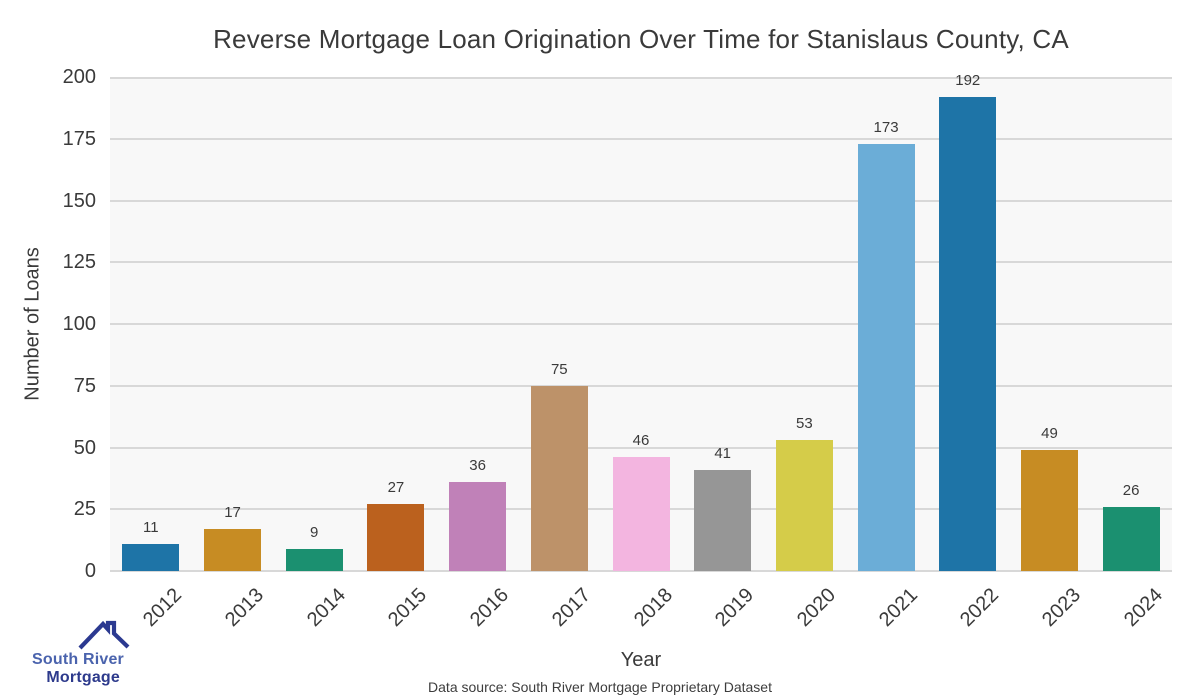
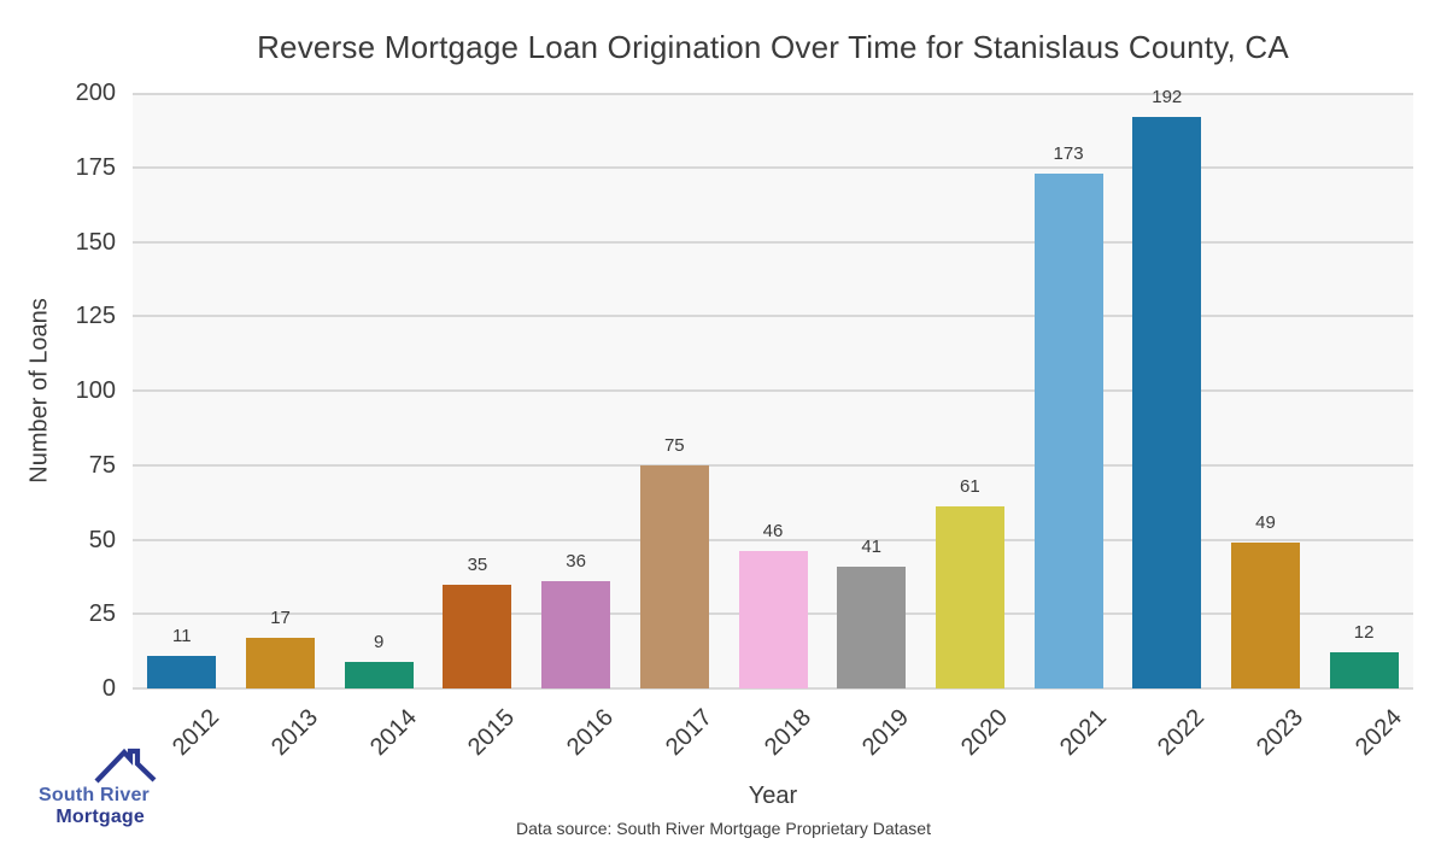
2015: 27 -> 35
2020: 53 -> 61
2024: 26 -> 12
